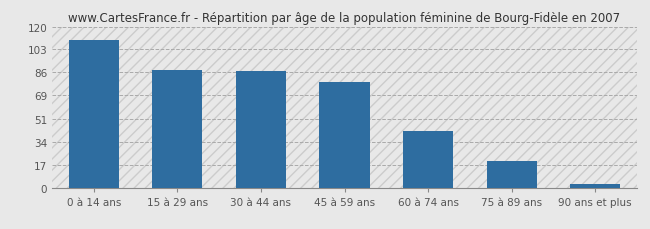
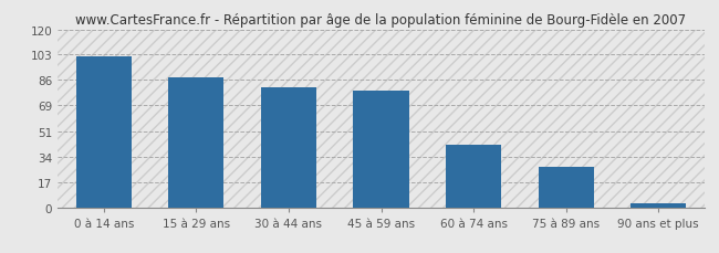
0 à 14 ans: 110 -> 102
30 à 44 ans: 87 -> 81
75 à 89 ans: 20 -> 27
